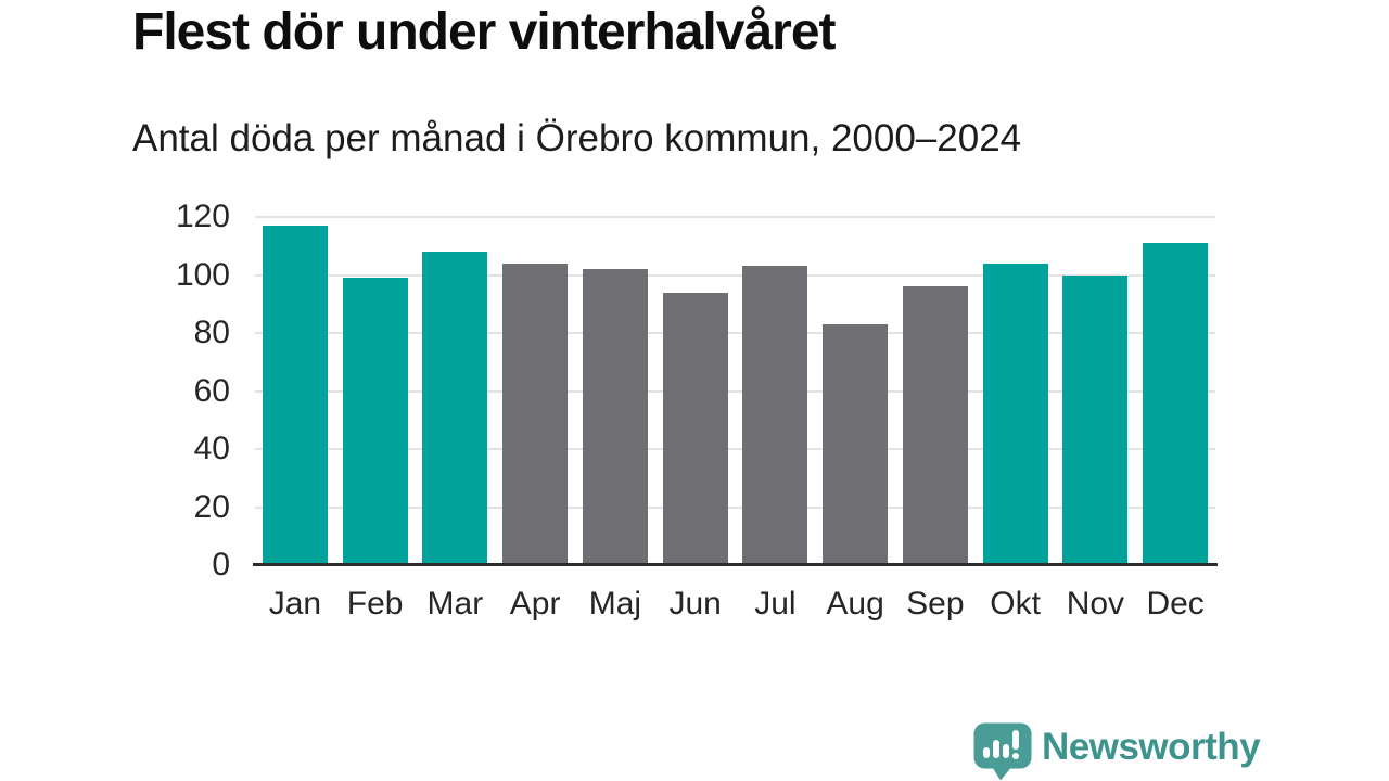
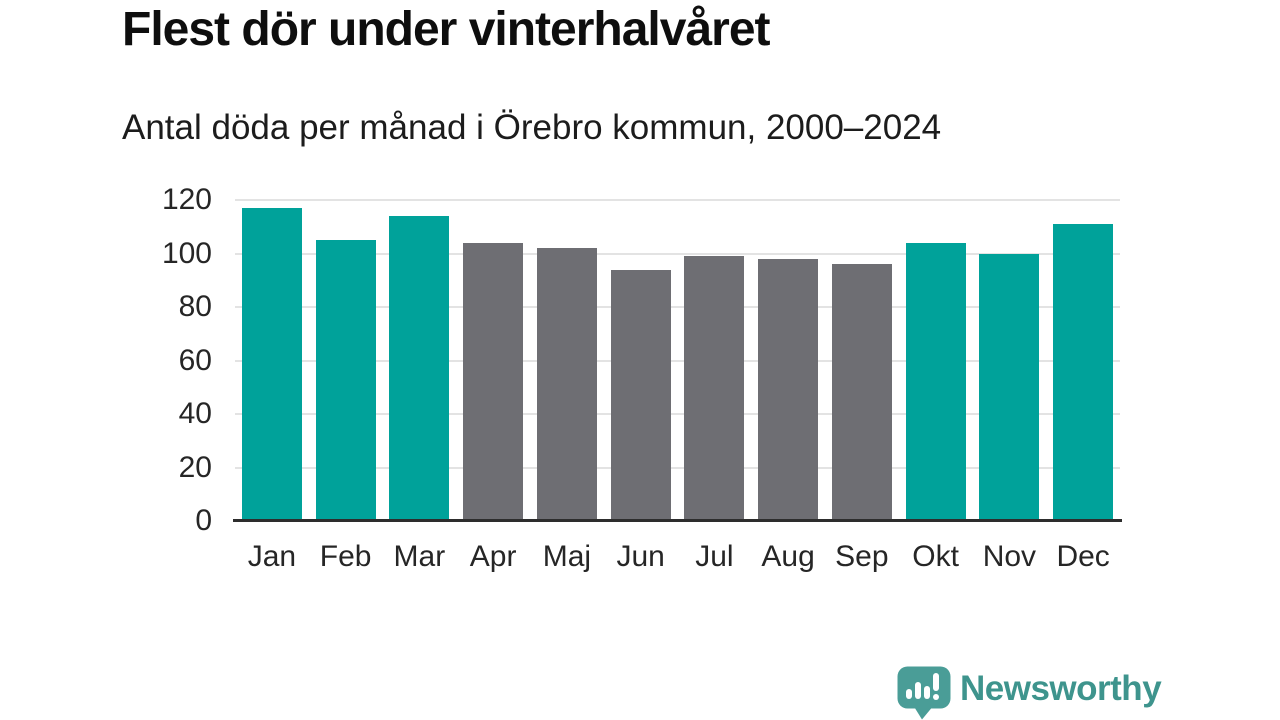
Feb: 99 -> 105
Mar: 108 -> 114
Jul: 103 -> 99
Aug: 83 -> 98
